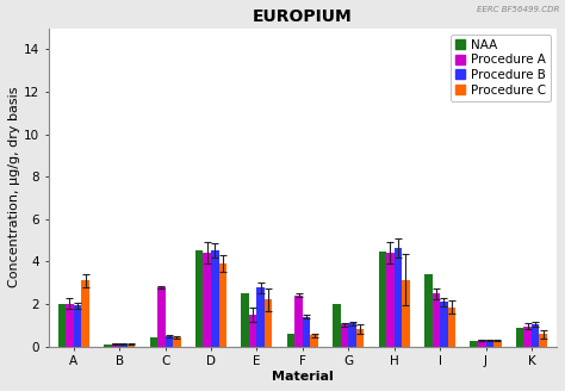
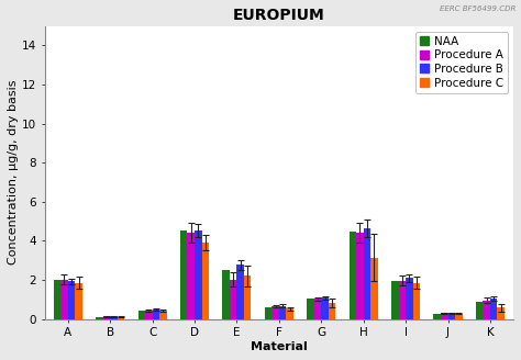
Procedure C/A: 3.1 -> 1.9
Procedure A/C: 2.8 -> 0.4
Procedure A/E: 1.5 -> 2.0
Procedure A/F: 2.4 -> 0.7
Procedure B/F: 1.4 -> 0.7
NAA/G: 2.0 -> 1.0
NAA/I: 3.4 -> 1.9
Procedure A/I: 2.5 -> 1.9
